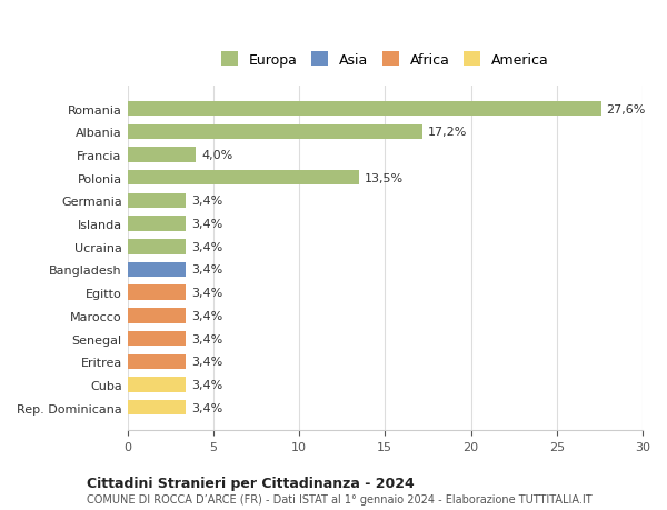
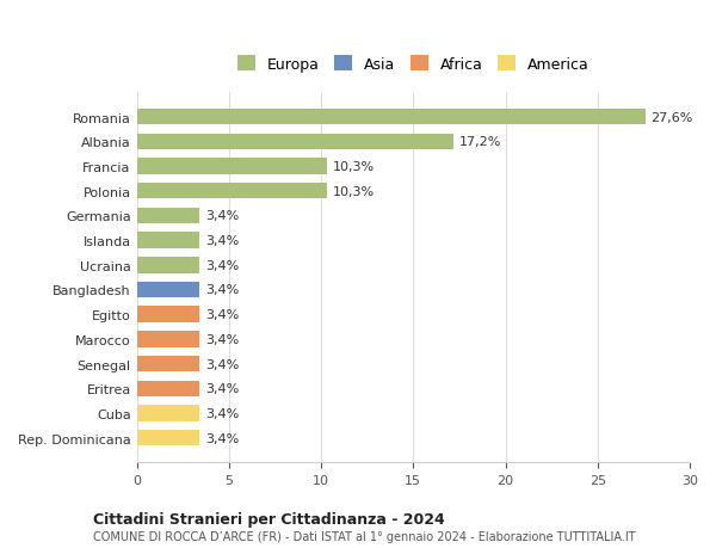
Francia: 4,0% -> 10,3%
Polonia: 13,5% -> 10,3%
